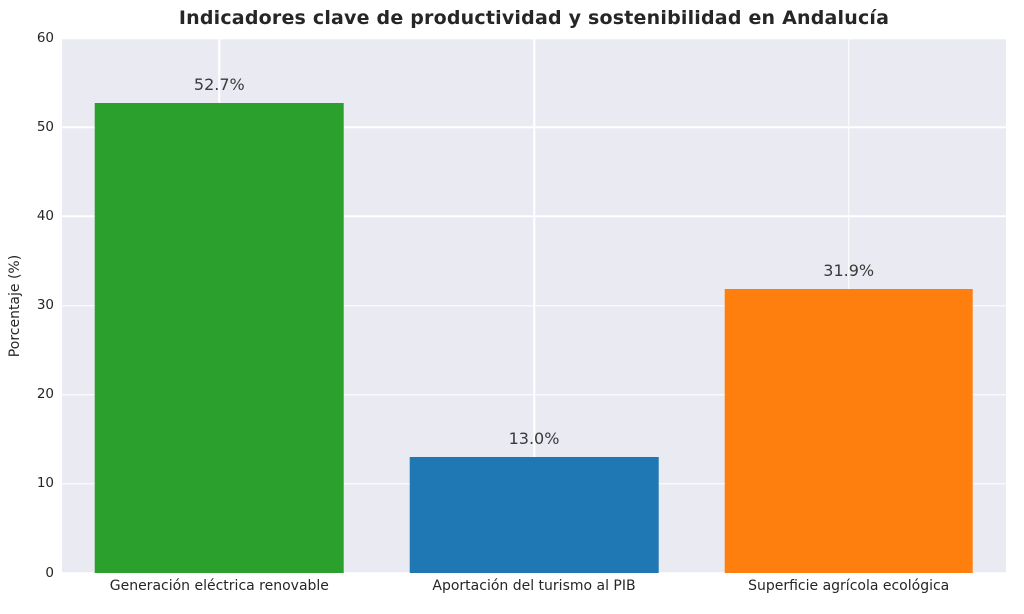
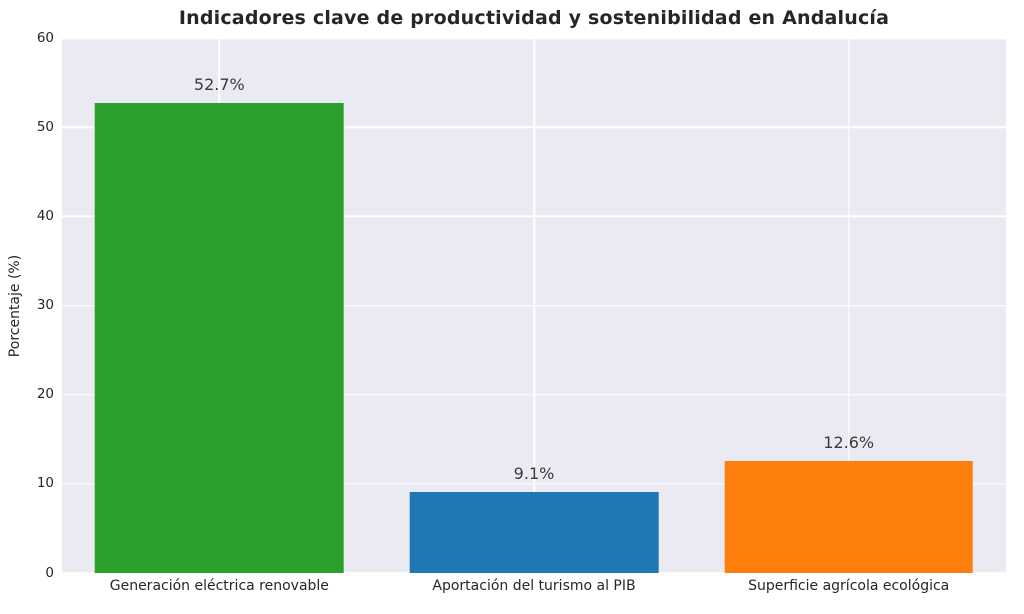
Aportación del turismo al PIB: 13.0% -> 9.1%
Superficie agrícola ecológica: 31.9% -> 12.6%
